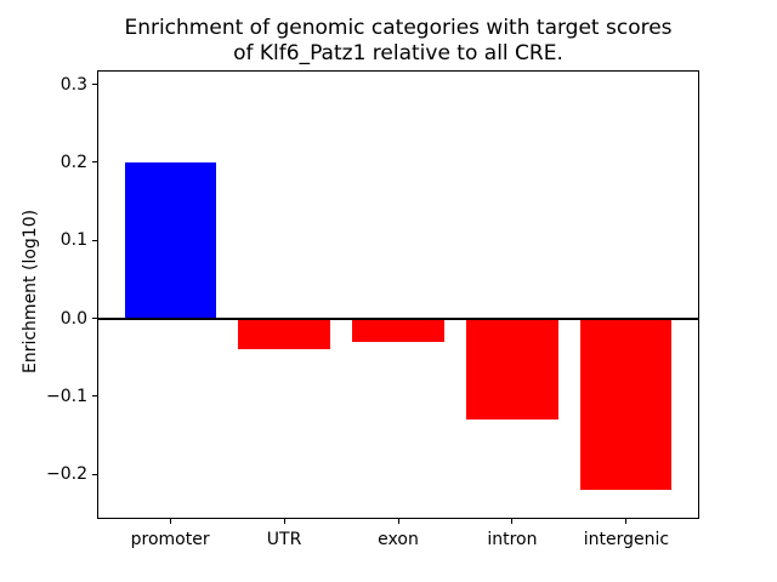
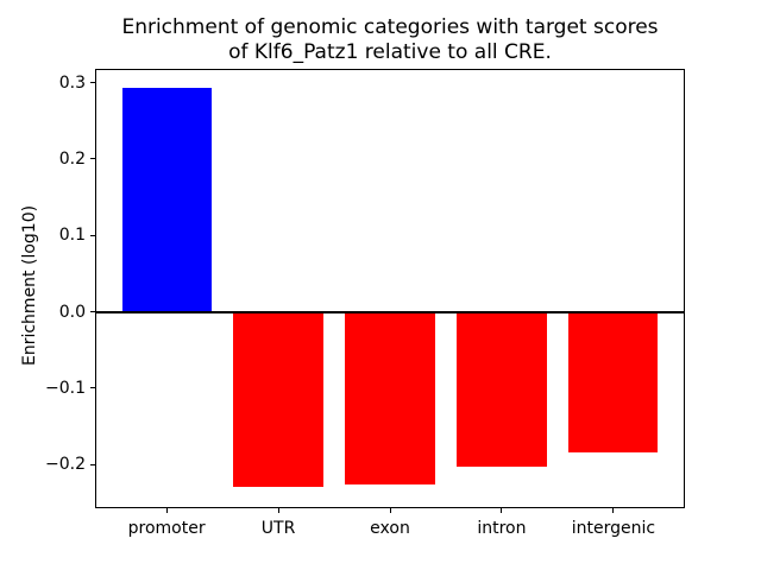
promoter: 0.20 -> 0.29
UTR: -0.04 -> -0.23
exon: -0.03 -> -0.23
intron: -0.13 -> -0.20
intergenic: -0.22 -> -0.18
